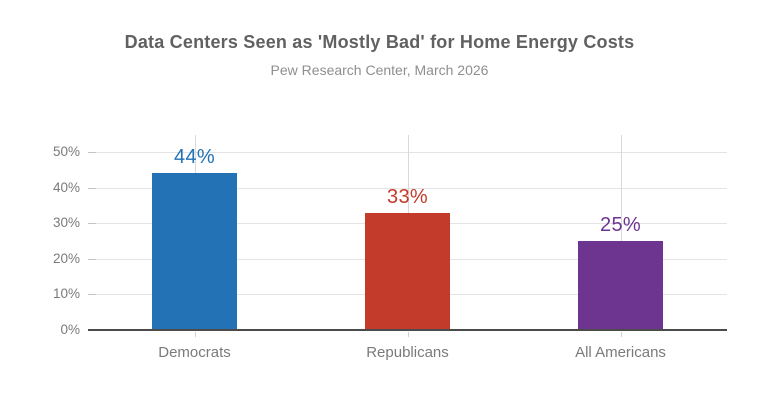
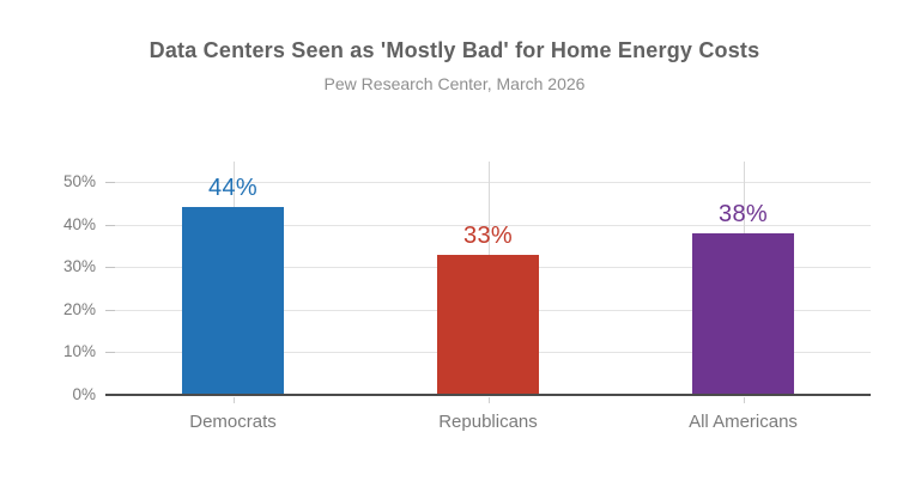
All Americans: 25% -> 38%
